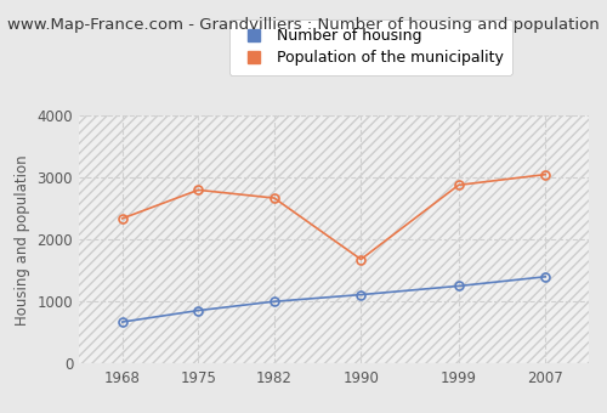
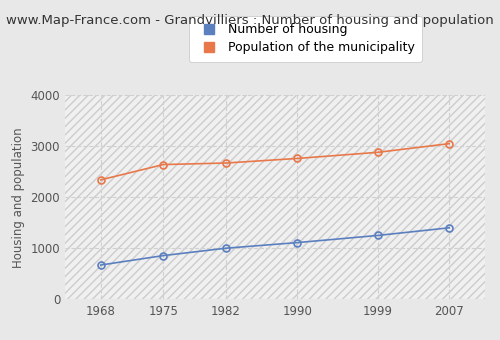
Population of the municipality/1975: 2800 -> 2640
Population of the municipality/1990: 1680 -> 2760
